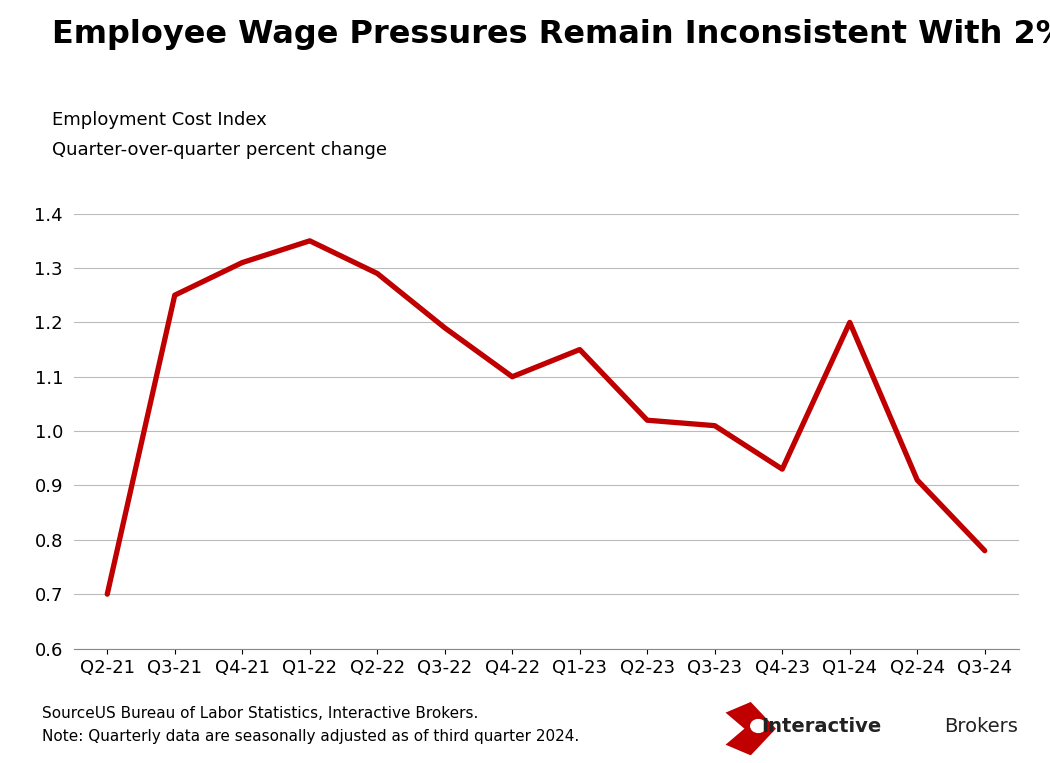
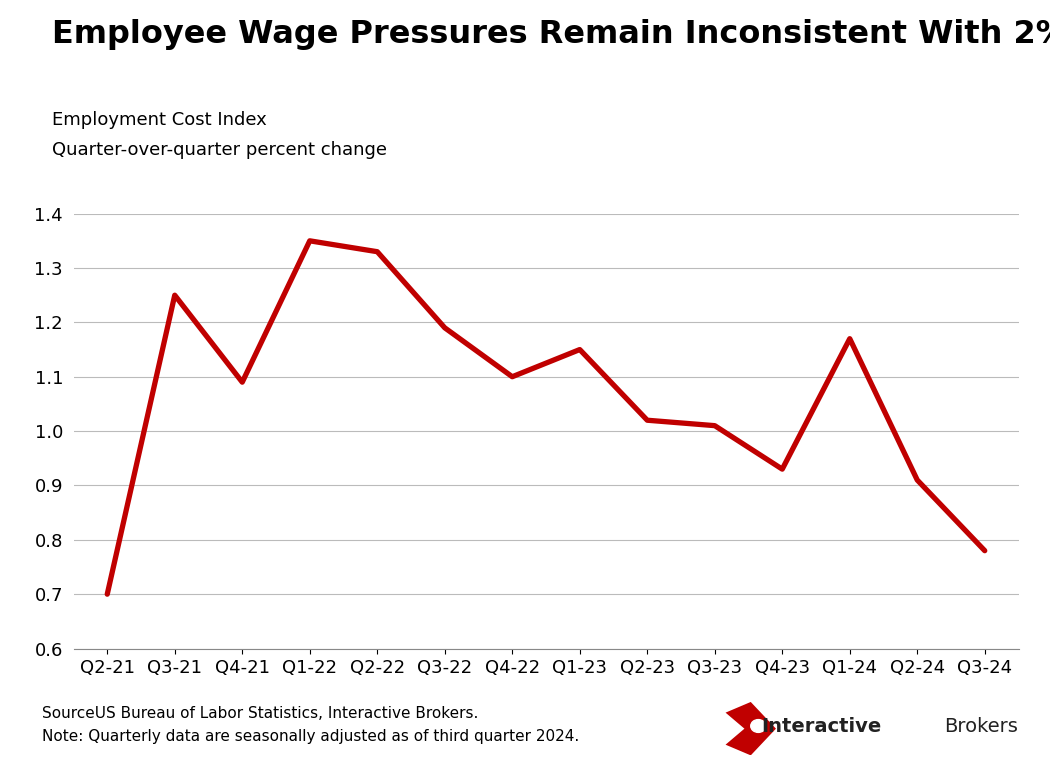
Q4-21: 1.31 -> 1.09
Q2-22: 1.29 -> 1.33
Q1-24: 1.20 -> 1.17
